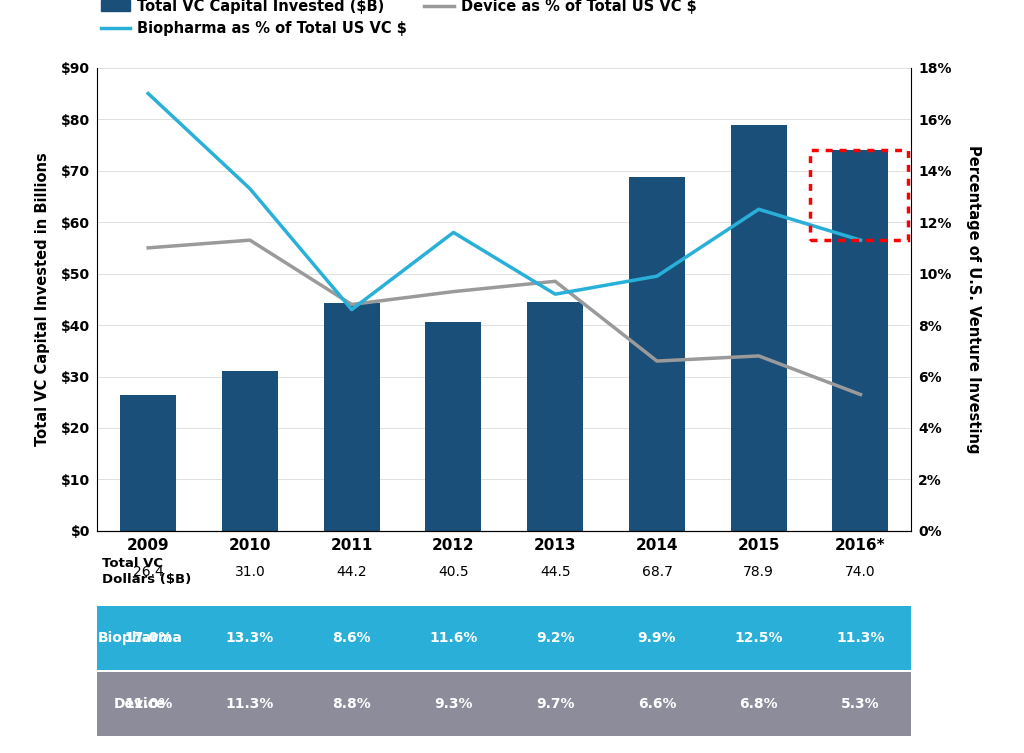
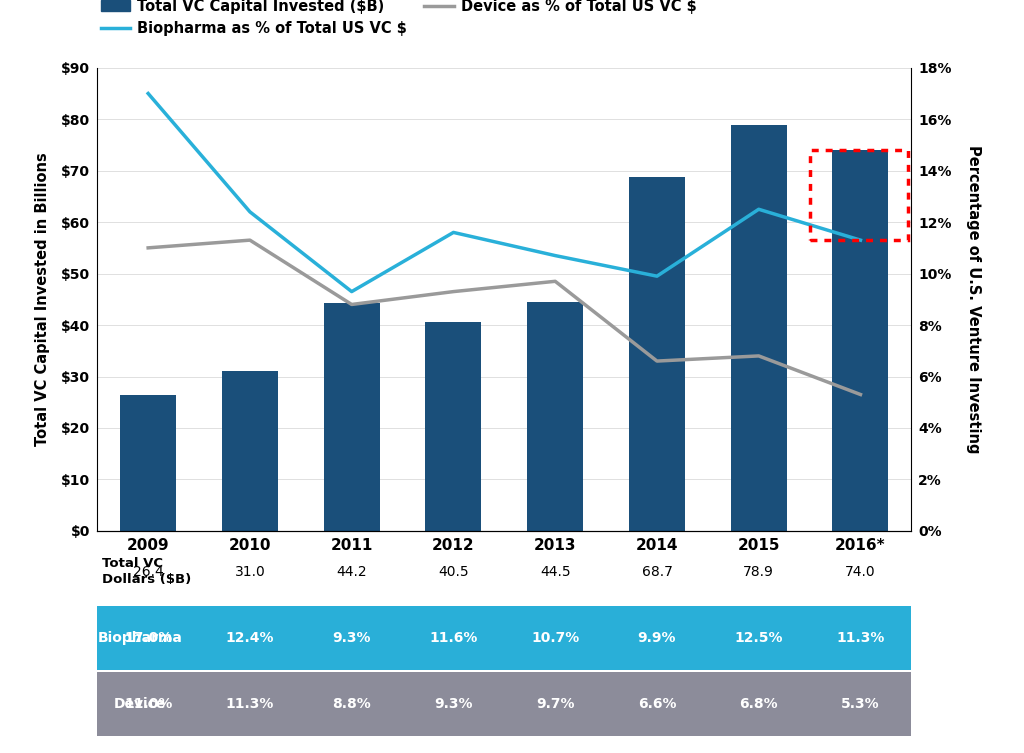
Biopharma as % of Total US VC $/2010: 13.3% -> 12.4%
Biopharma as % of Total US VC $/2011: 8.6% -> 9.3%
Biopharma as % of Total US VC $/2013: 9.2% -> 10.7%
